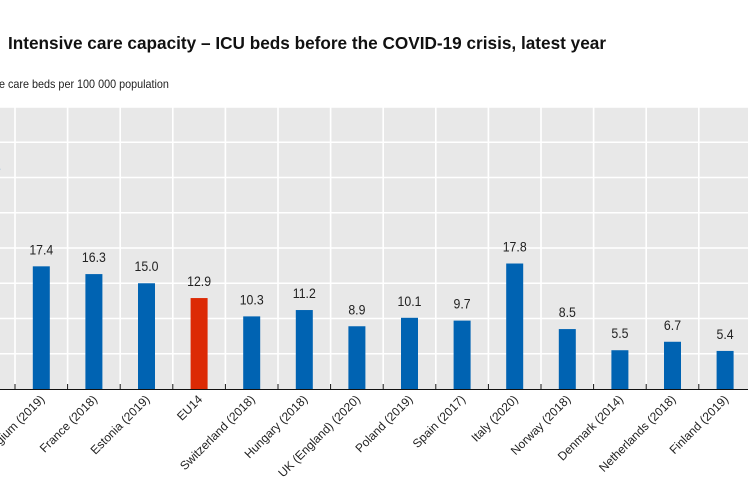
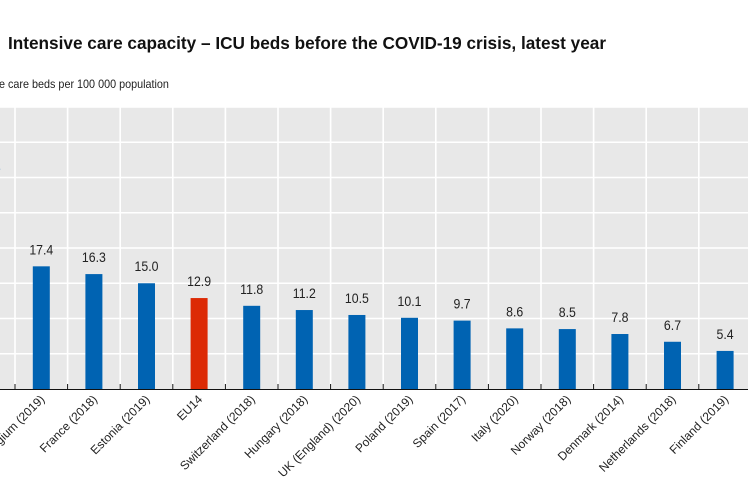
Switzerland (2018): 10.3 -> 11.8
UK (England) (2020): 8.9 -> 10.5
Italy (2020): 17.8 -> 8.6
Denmark (2014): 5.5 -> 7.8
